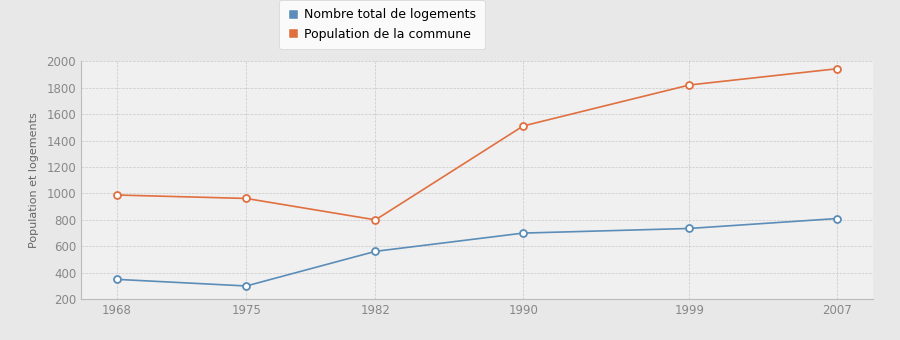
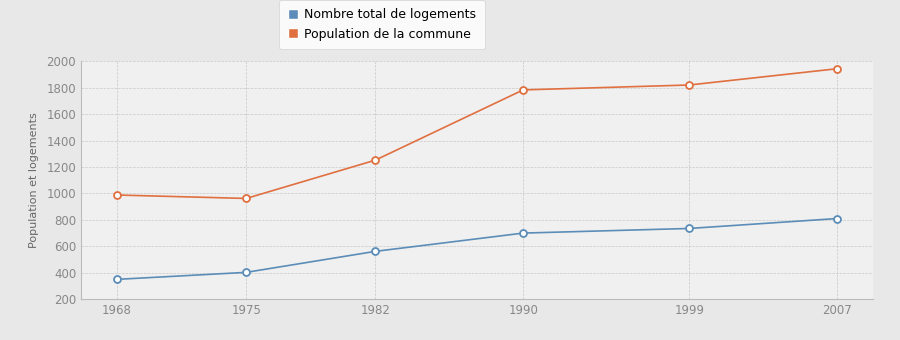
Nombre total de logements/1975: 300 -> 400
Population de la commune/1982: 800 -> 1250
Population de la commune/1990: 1510 -> 1780
